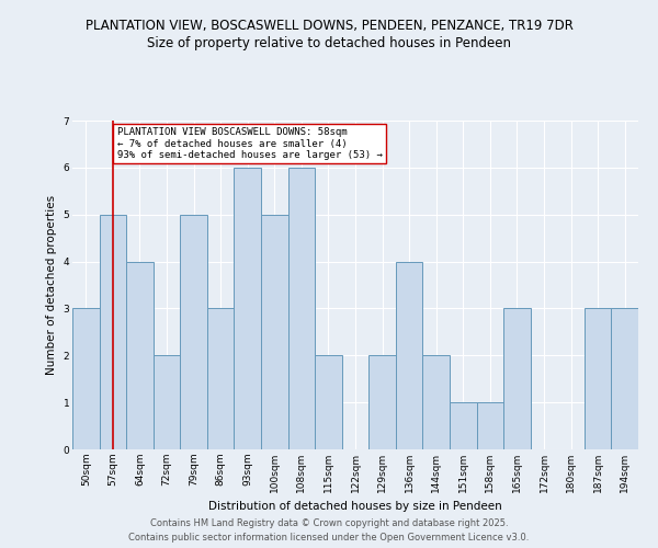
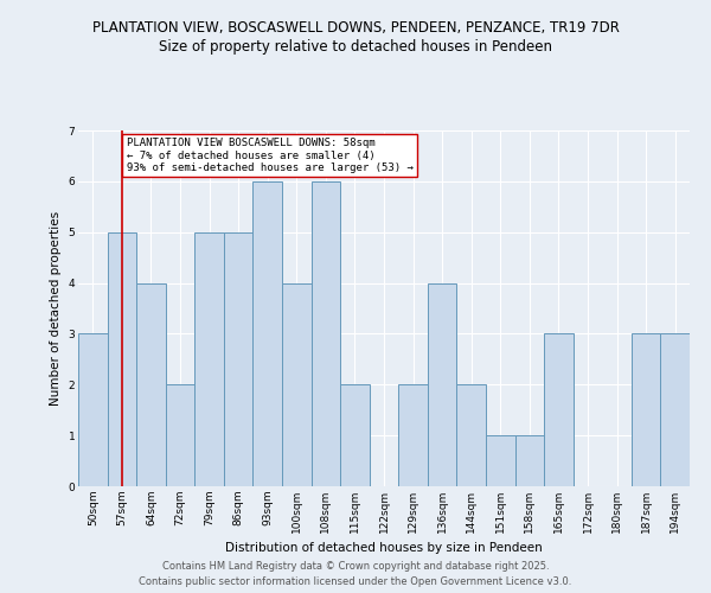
86sqm: 3 -> 5
100sqm: 5 -> 4
